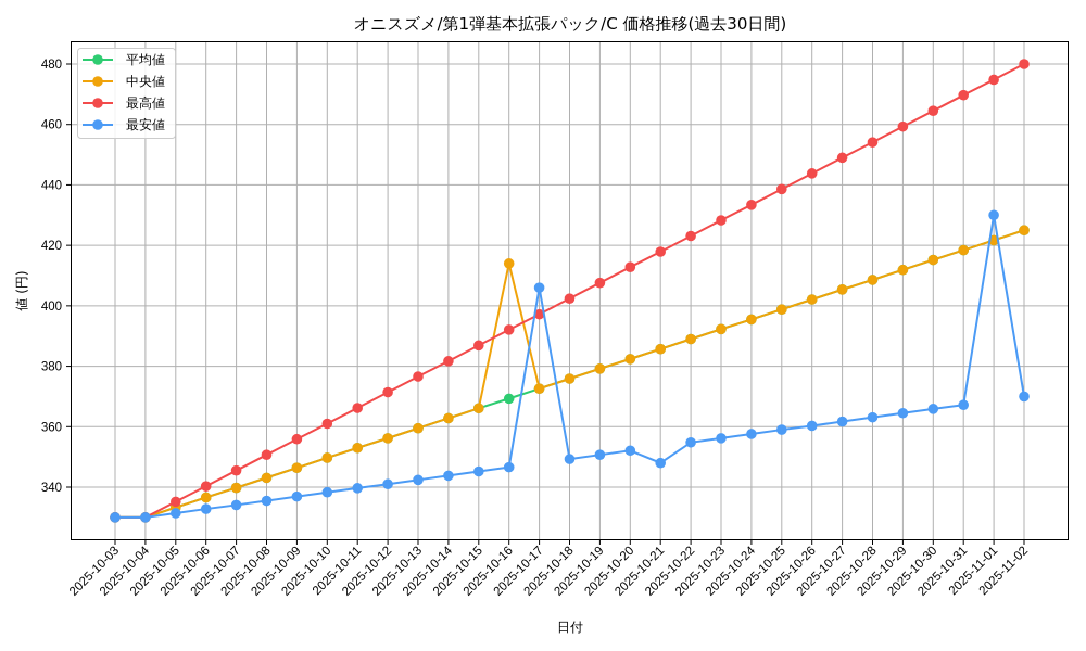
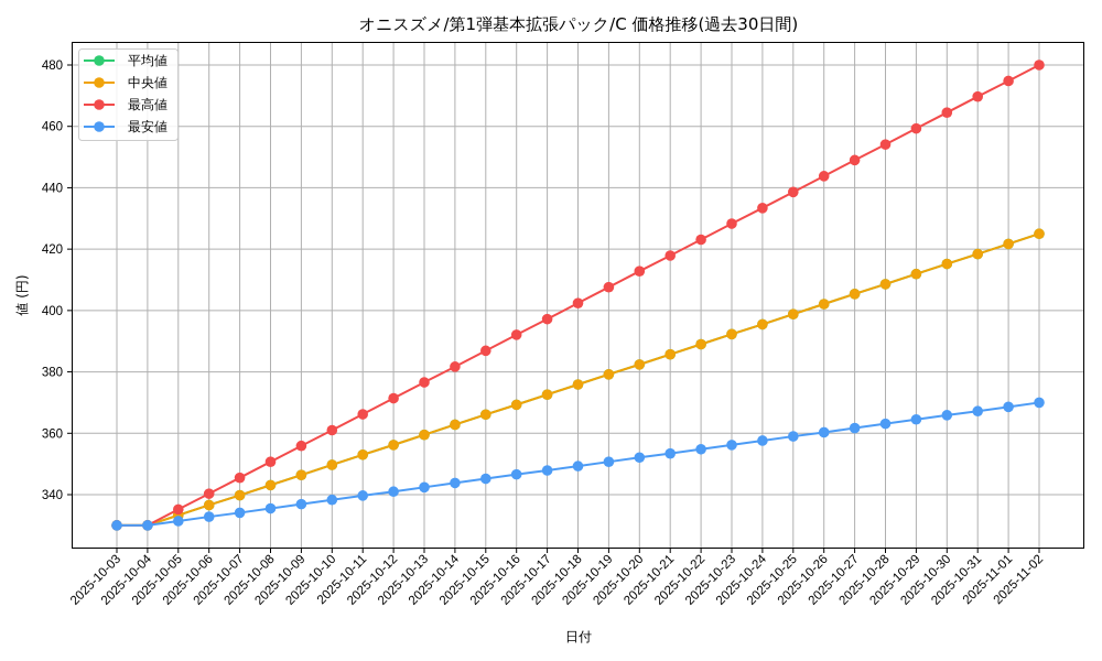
中央値/2025-10-16: 414 -> 369
最安値/2025-10-17: 406 -> 348
最安値/2025-10-21: 348 -> 353
最安値/2025-11-01: 430 -> 369
